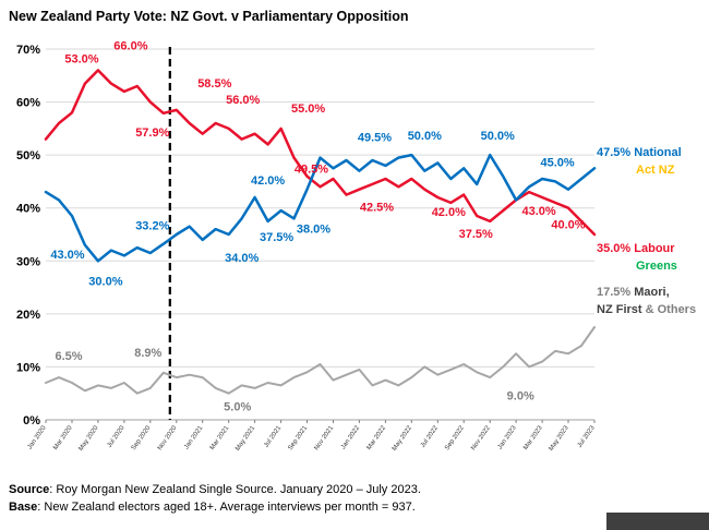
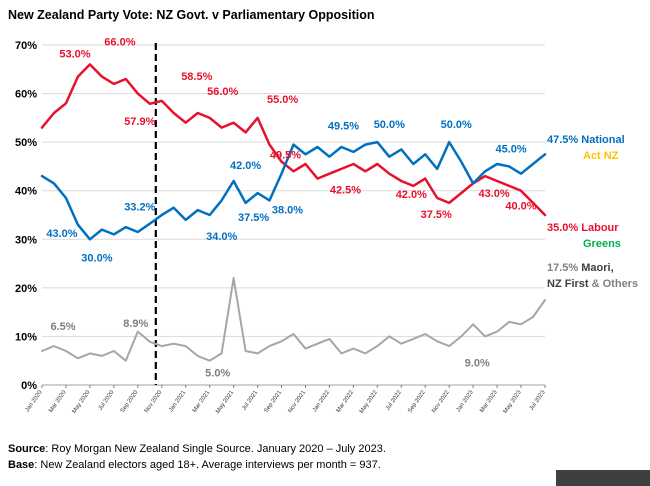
Maori, NZ First & Others/Sep 2020: 6% -> 11%
Maori, NZ First & Others/May 2021: 6% -> 22%
